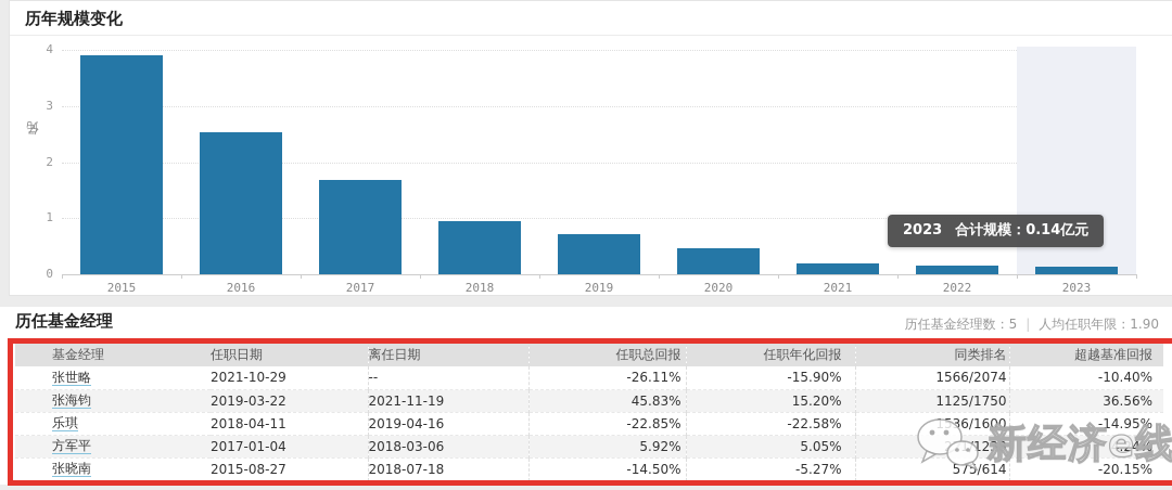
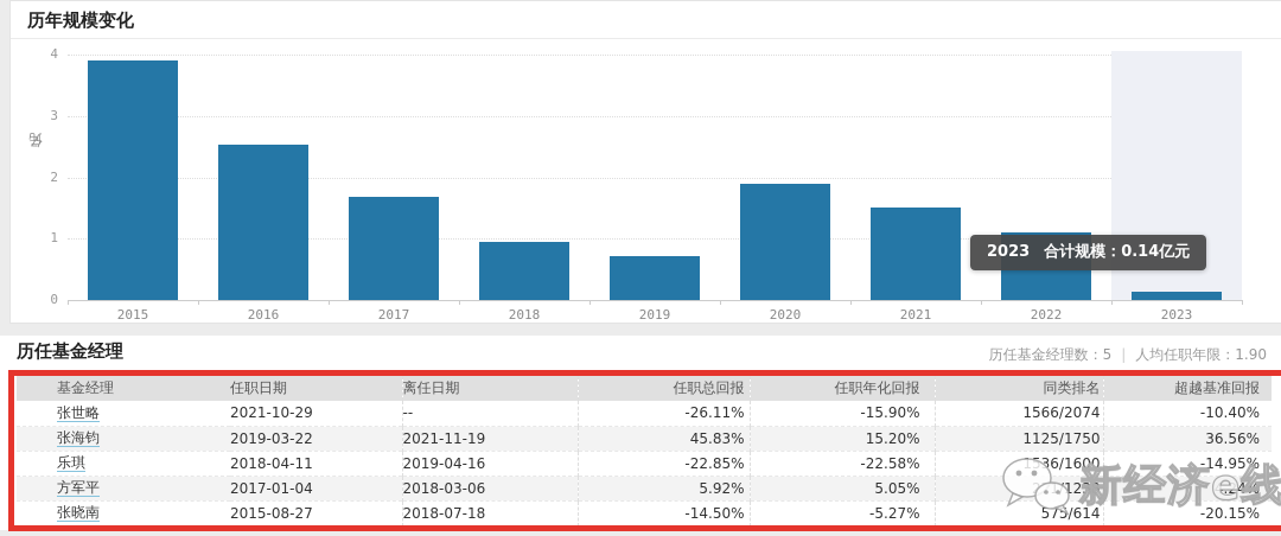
2020: 0.5 -> 1.9
2021: 0.2 -> 1.5
2022: 0.1 -> 1.1
